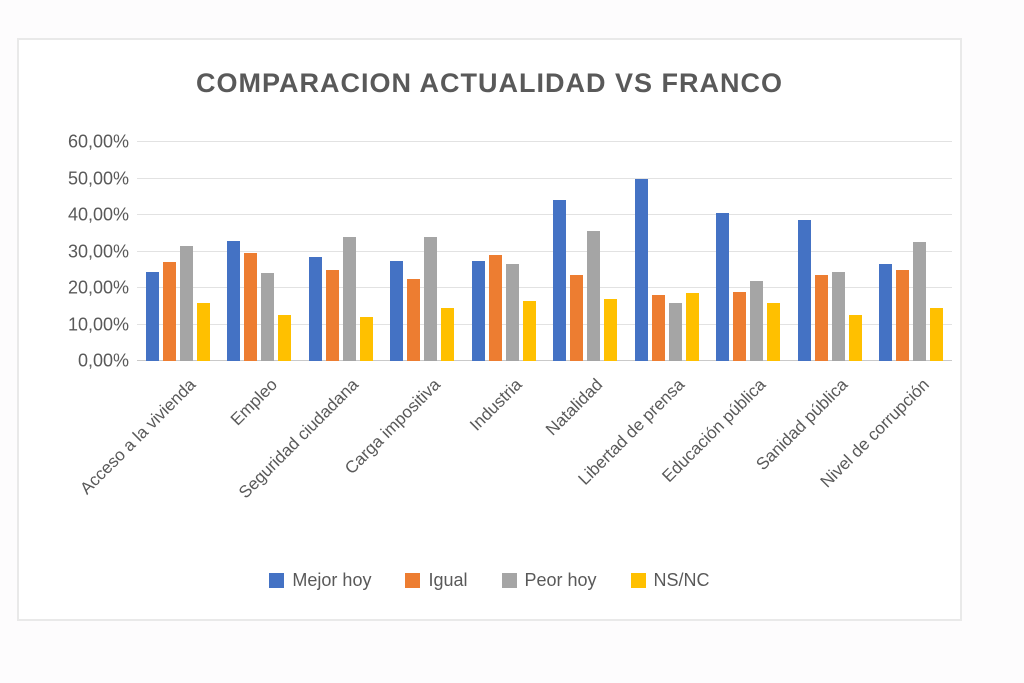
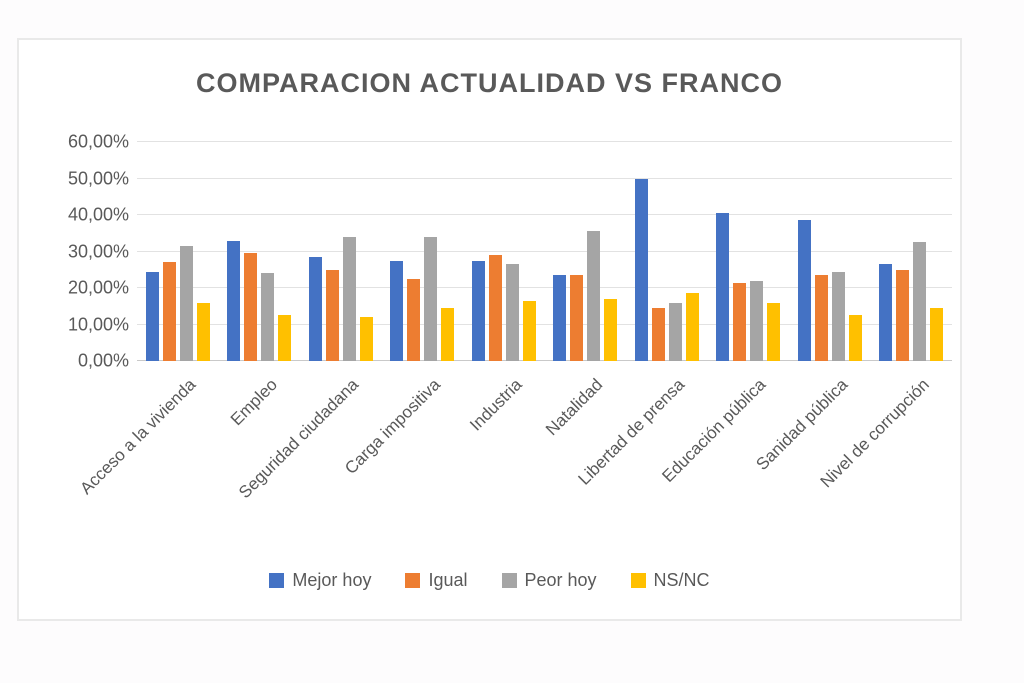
Mejor hoy/Natalidad: 44% -> 24%
Igual/Libertad de prensa: 18% -> 14%
Igual/Educación pública: 19% -> 22%
